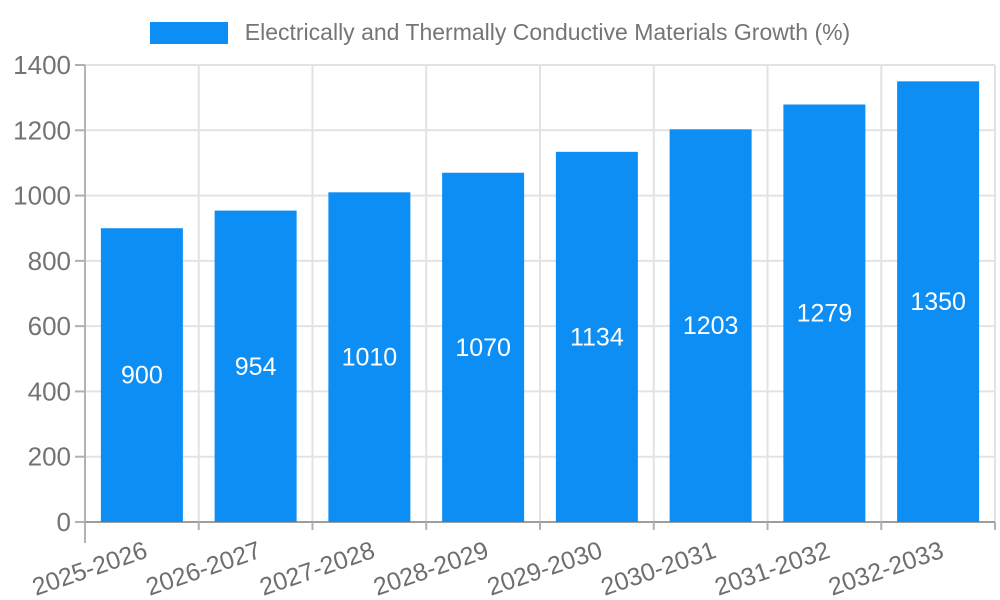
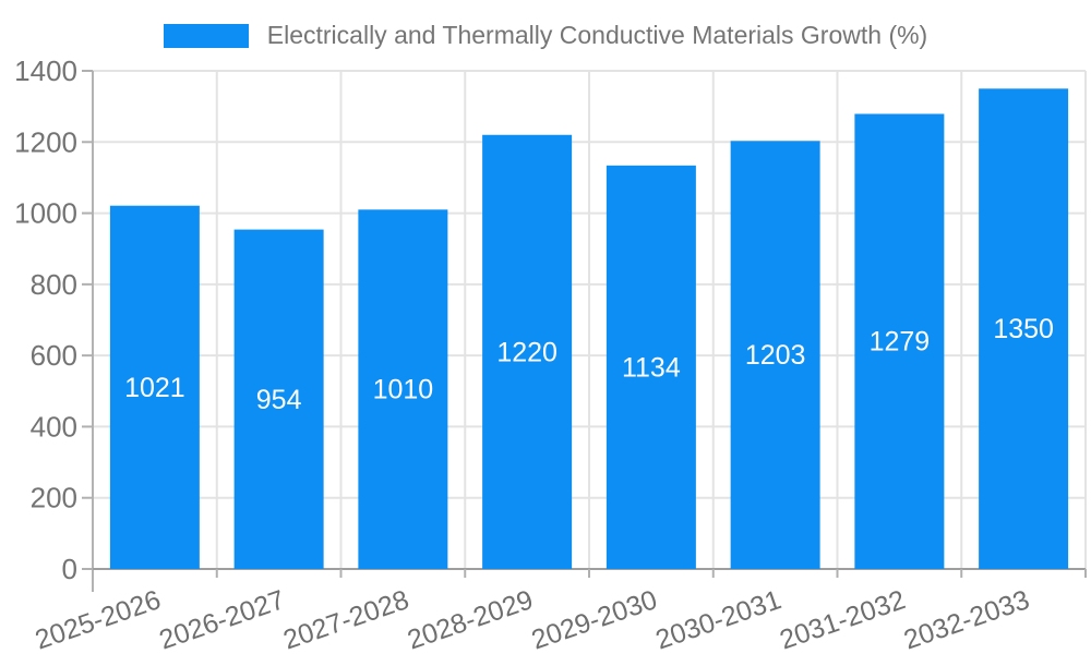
2025-2026: 900 -> 1021
2028-2029: 1070 -> 1220
